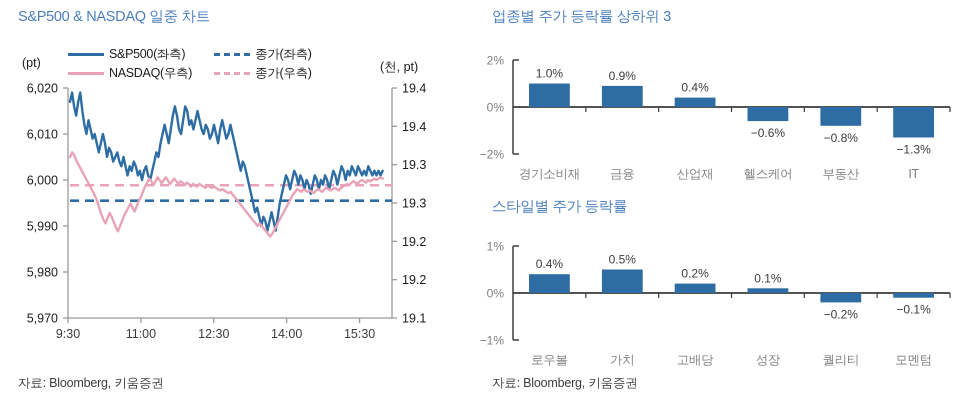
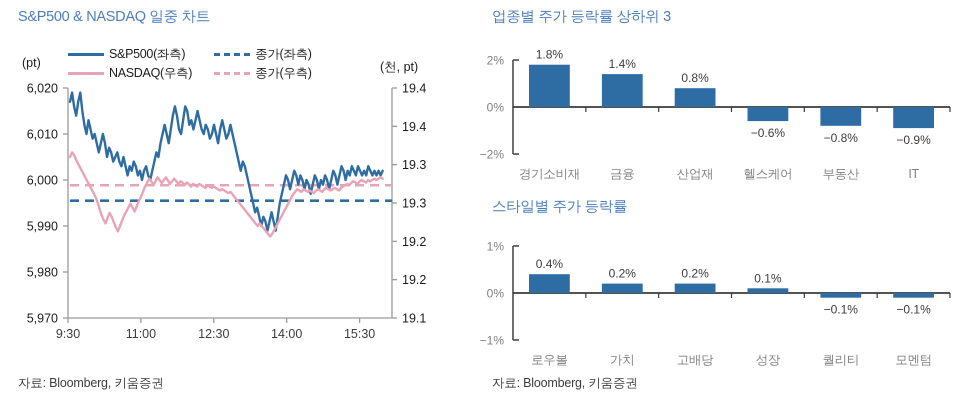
업종별 주가 등락률 상하위 3/경기소비재: 1.0% -> 1.8%
업종별 주가 등락률 상하위 3/금융: 0.9% -> 1.4%
업종별 주가 등락률 상하위 3/산업재: 0.4% -> 0.8%
업종별 주가 등락률 상하위 3/IT: −1.3% -> −0.9%
스타일별 주가 등락률/가치: 0.5% -> 0.2%
스타일별 주가 등락률/퀄리티: −0.2% -> −0.1%
